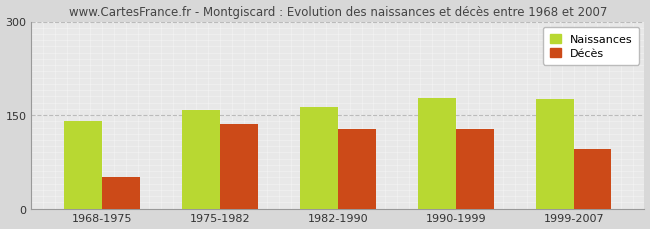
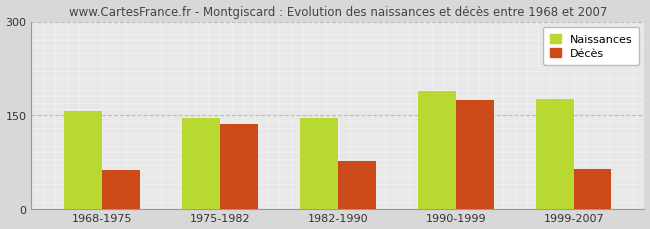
Naissances/1968-1975: 140 -> 156
Décès/1968-1975: 50 -> 62
Naissances/1975-1982: 158 -> 146
Naissances/1982-1990: 163 -> 146
Décès/1982-1990: 128 -> 76
Naissances/1990-1999: 178 -> 188
Décès/1990-1999: 128 -> 174
Décès/1999-2007: 95 -> 64
